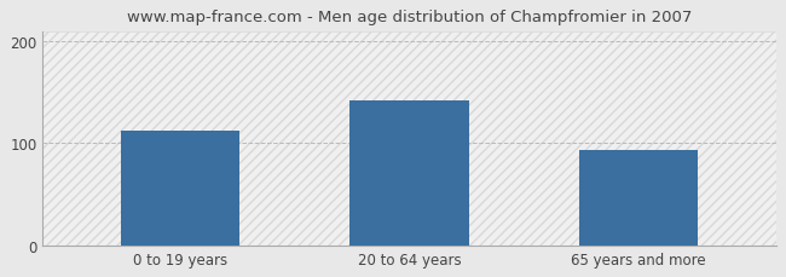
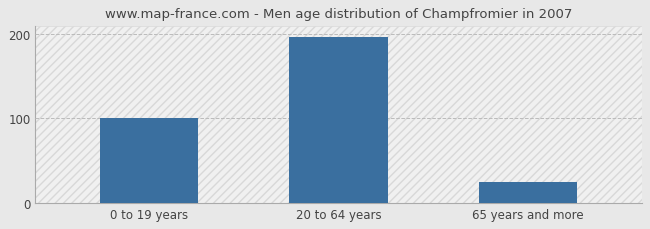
0 to 19 years: 112 -> 101
20 to 64 years: 142 -> 196
65 years and more: 94 -> 25
